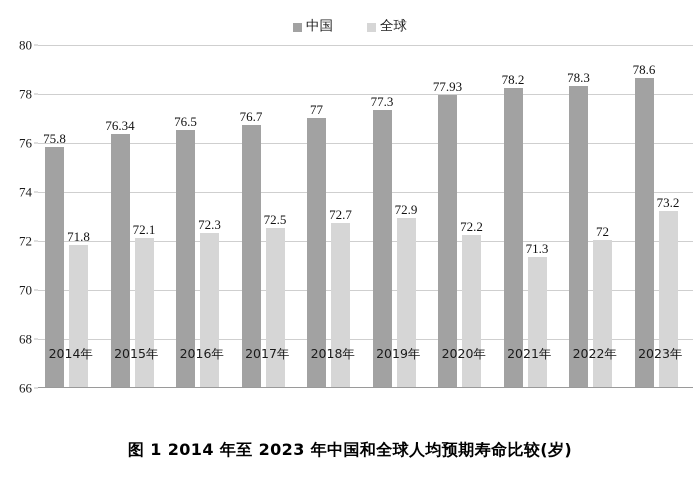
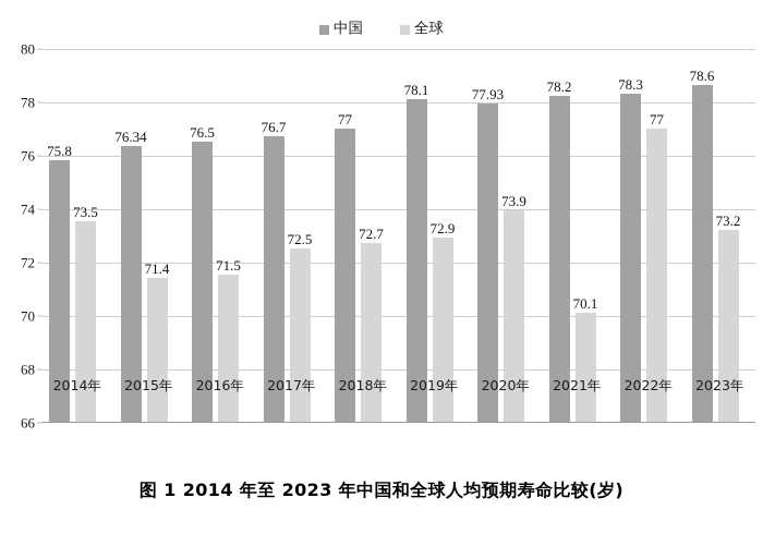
全球/2014年: 71.8 -> 73.5
全球/2015年: 72.1 -> 71.4
全球/2016年: 72.3 -> 71.5
中国/2019年: 77.3 -> 78.1
全球/2020年: 72.2 -> 73.9
全球/2021年: 71.3 -> 70.1
全球/2022年: 72 -> 77
